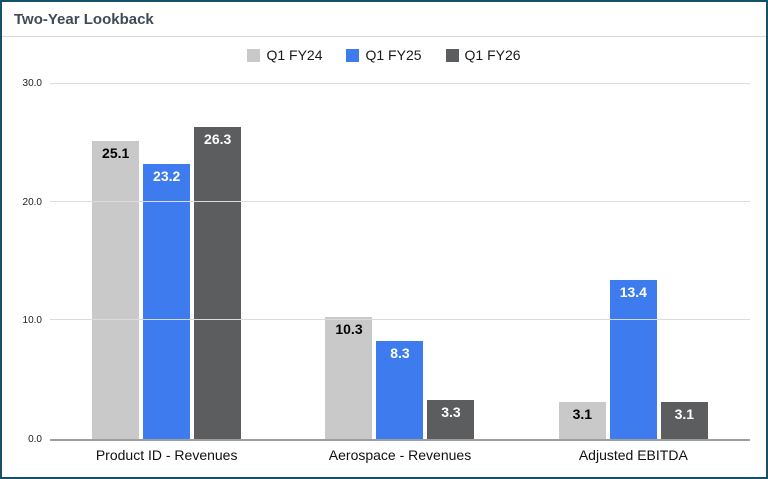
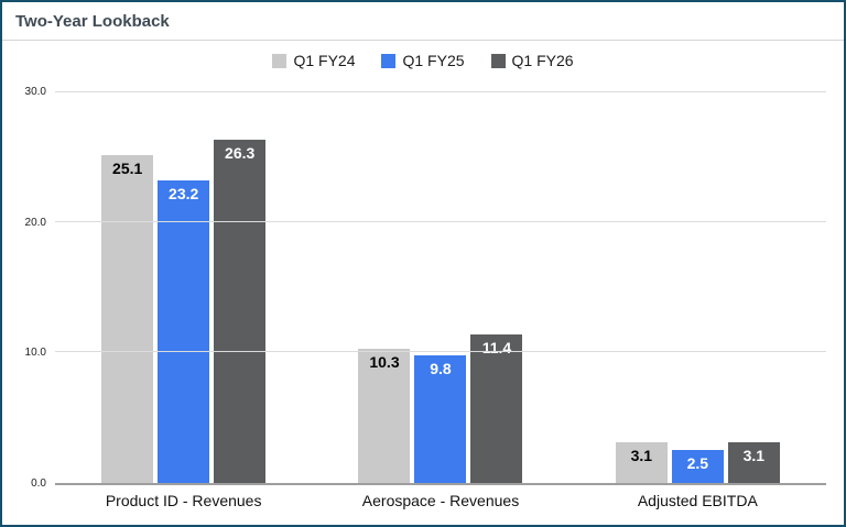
Q1 FY25/Aerospace - Revenues: 8.3 -> 9.8
Q1 FY26/Aerospace - Revenues: 3.3 -> 11.4
Q1 FY25/Adjusted EBITDA: 13.4 -> 2.5
